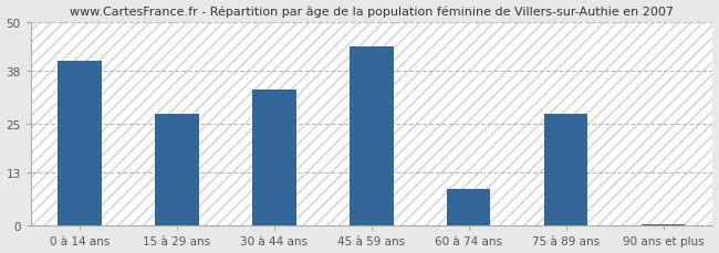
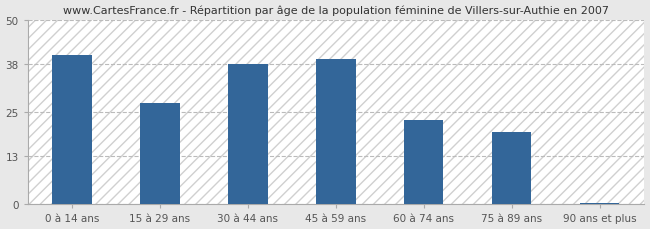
30 à 44 ans: 33.5 -> 38.0
45 à 59 ans: 44.0 -> 39.5
60 à 74 ans: 9.0 -> 23.0
75 à 89 ans: 27.5 -> 19.5
